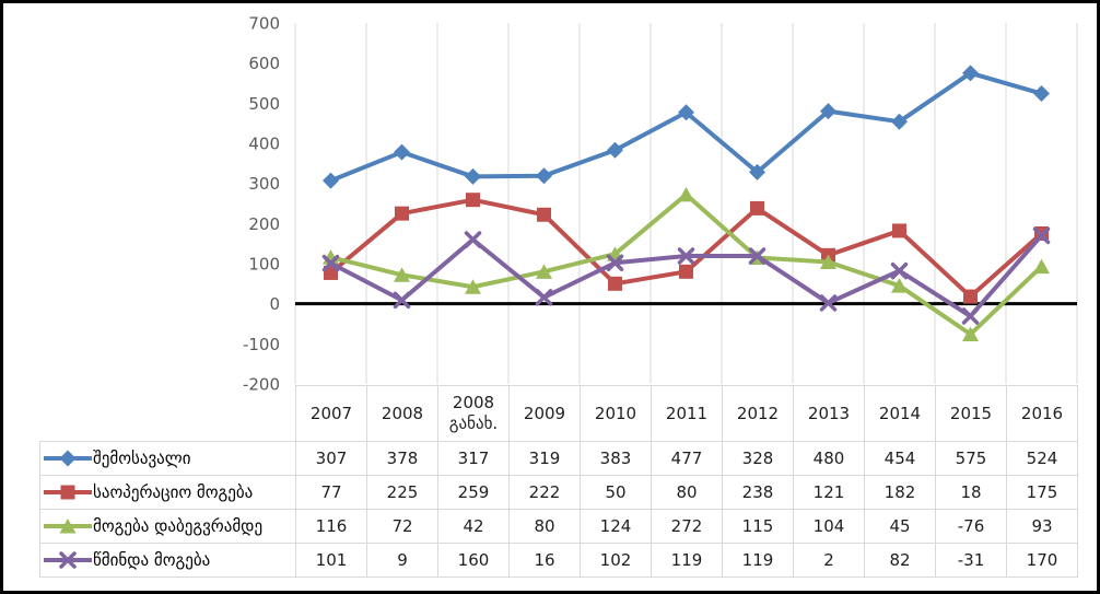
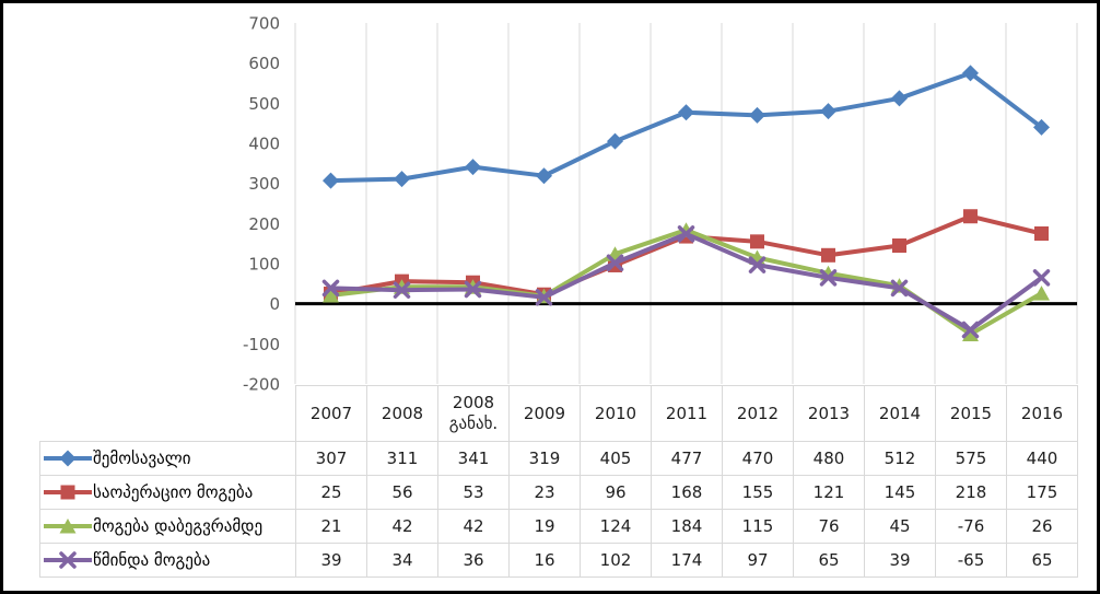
საოპერაციო მოგება/2007: 77 -> 25
მოგება დაბეგვრამდე/2007: 116 -> 21
წმინდა მოგება/2007: 101 -> 39
შემოსავალი/2008: 378 -> 311
საოპერაციო მოგება/2008: 225 -> 56
მოგება დაბეგვრამდე/2008: 72 -> 42
წმინდა მოგება/2008: 9 -> 34
შემოსავალი/2008 განახ.: 317 -> 341
საოპერაციო მოგება/2008 განახ.: 259 -> 53
წმინდა მოგება/2008 განახ.: 160 -> 36
საოპერაციო მოგება/2009: 222 -> 23
მოგება დაბეგვრამდე/2009: 80 -> 19
შემოსავალი/2010: 383 -> 405
საოპერაციო მოგება/2010: 50 -> 96
საოპერაციო მოგება/2011: 80 -> 168
მოგება დაბეგვრამდე/2011: 272 -> 184
წმინდა მოგება/2011: 119 -> 174
შემოსავალი/2012: 328 -> 470
საოპერაციო მოგება/2012: 238 -> 155
წმინდა მოგება/2012: 119 -> 97
მოგება დაბეგვრამდე/2013: 104 -> 76
წმინდა მოგება/2013: 2 -> 65
შემოსავალი/2014: 454 -> 512
საოპერაციო მოგება/2014: 182 -> 145
წმინდა მოგება/2014: 82 -> 39
საოპერაციო მოგება/2015: 18 -> 218
წმინდა მოგება/2015: -31 -> -65
შემოსავალი/2016: 524 -> 440
მოგება დაბეგვრამდე/2016: 93 -> 26
წმინდა მოგება/2016: 170 -> 65
